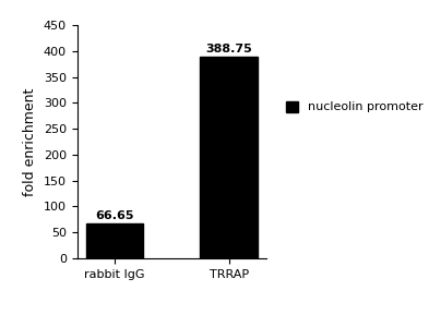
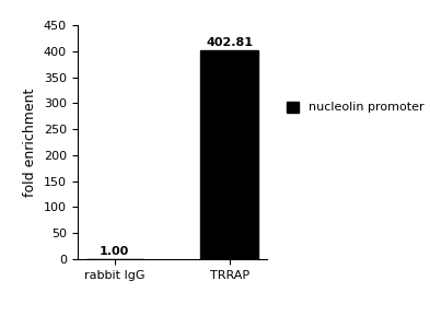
rabbit IgG: 66.65 -> 1.00
TRRAP: 388.75 -> 402.81
